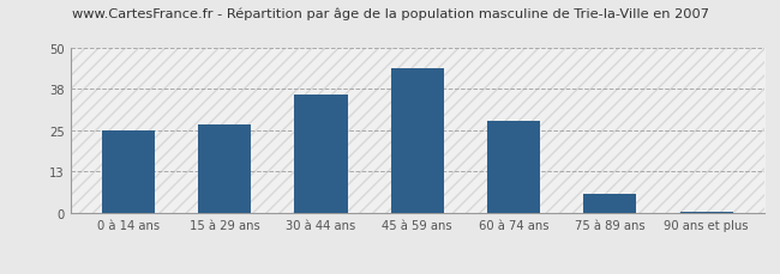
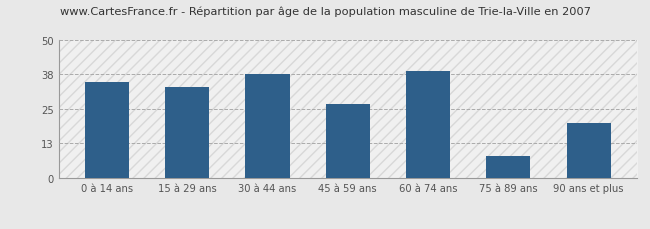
0 à 14 ans: 25.0 -> 35.0
15 à 29 ans: 27.0 -> 33.0
30 à 44 ans: 36.0 -> 38.0
45 à 59 ans: 44.0 -> 27.0
60 à 74 ans: 28.0 -> 39.0
75 à 89 ans: 6.0 -> 8.0
90 ans et plus: 0.5 -> 20.0
